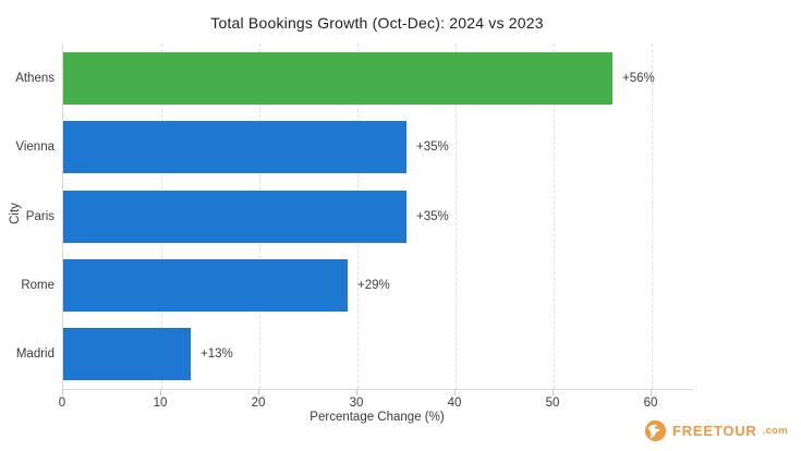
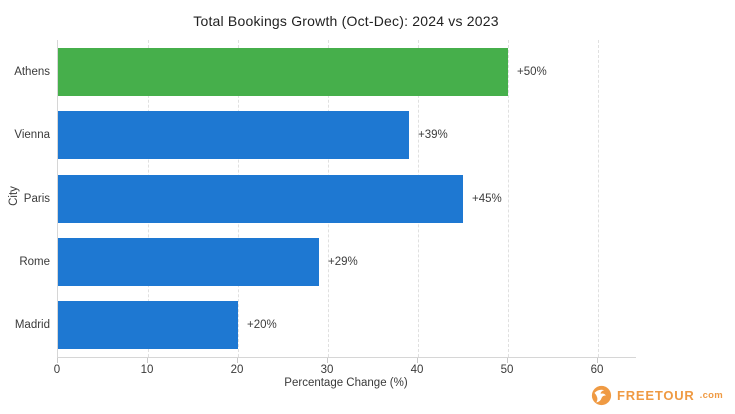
Athens: +56% -> +50%
Vienna: +35% -> +39%
Paris: +35% -> +45%
Madrid: +13% -> +20%
